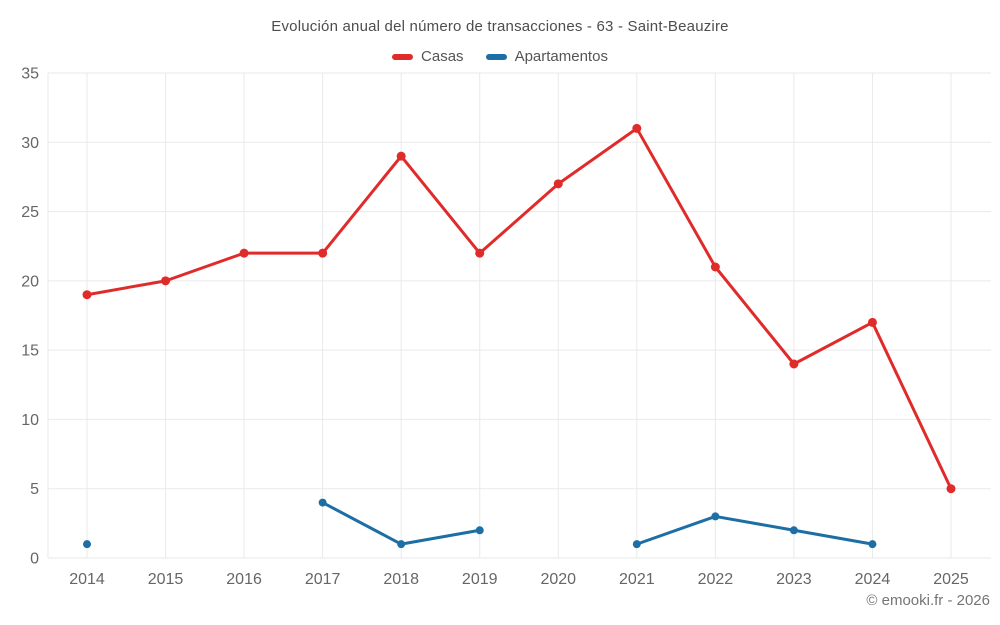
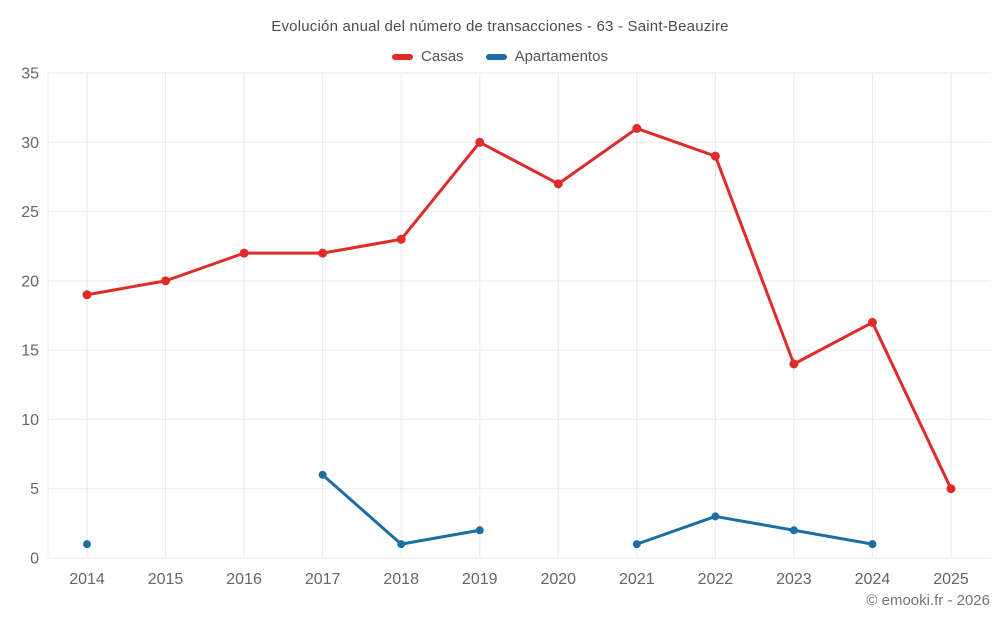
Apartamentos/2017: 4 -> 6
Casas/2018: 29 -> 23
Casas/2019: 22 -> 30
Casas/2022: 21 -> 29
